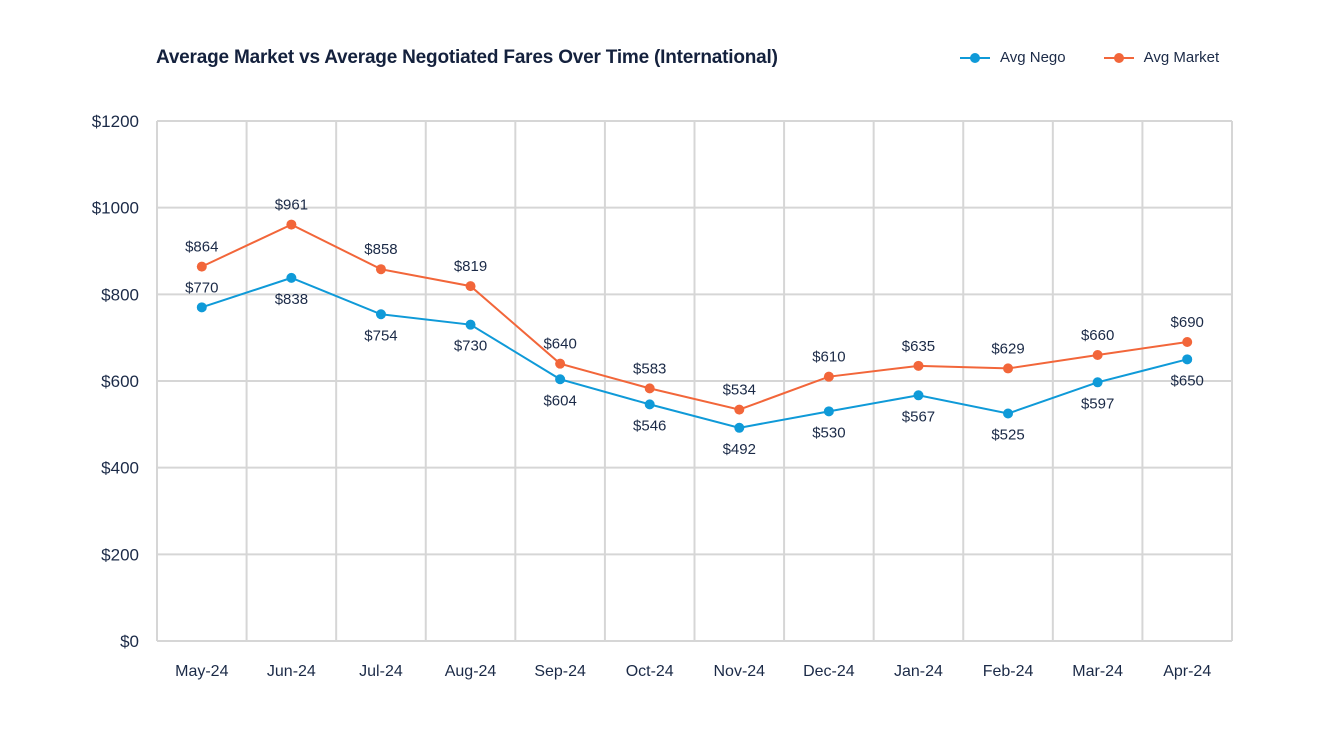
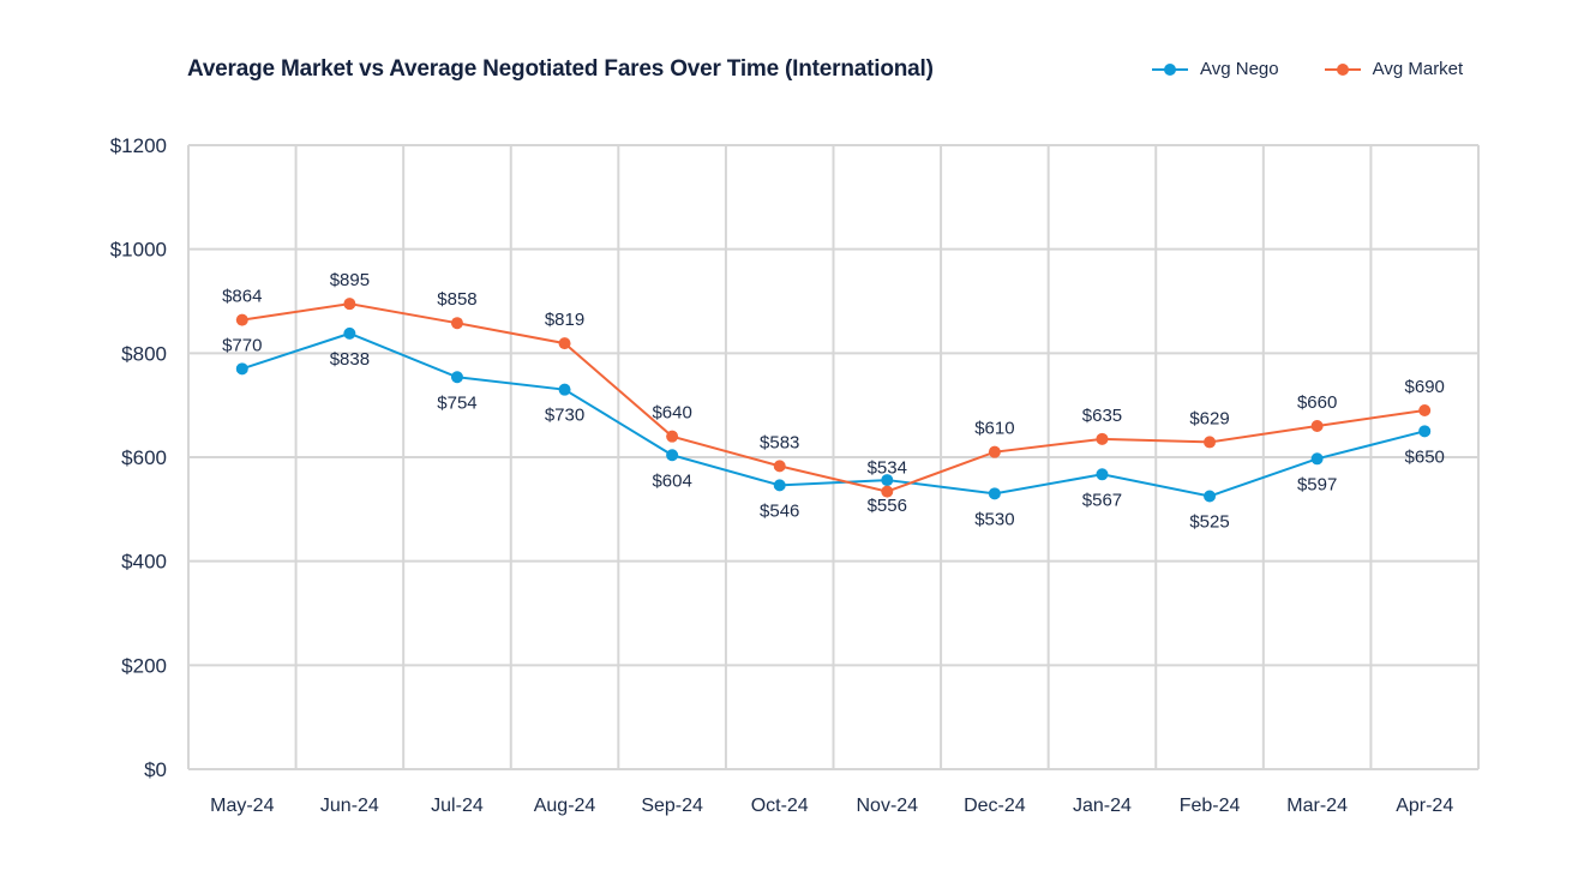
Avg Market/Jun-24: $961 -> $895
Avg Nego/Nov-24: $492 -> $556
